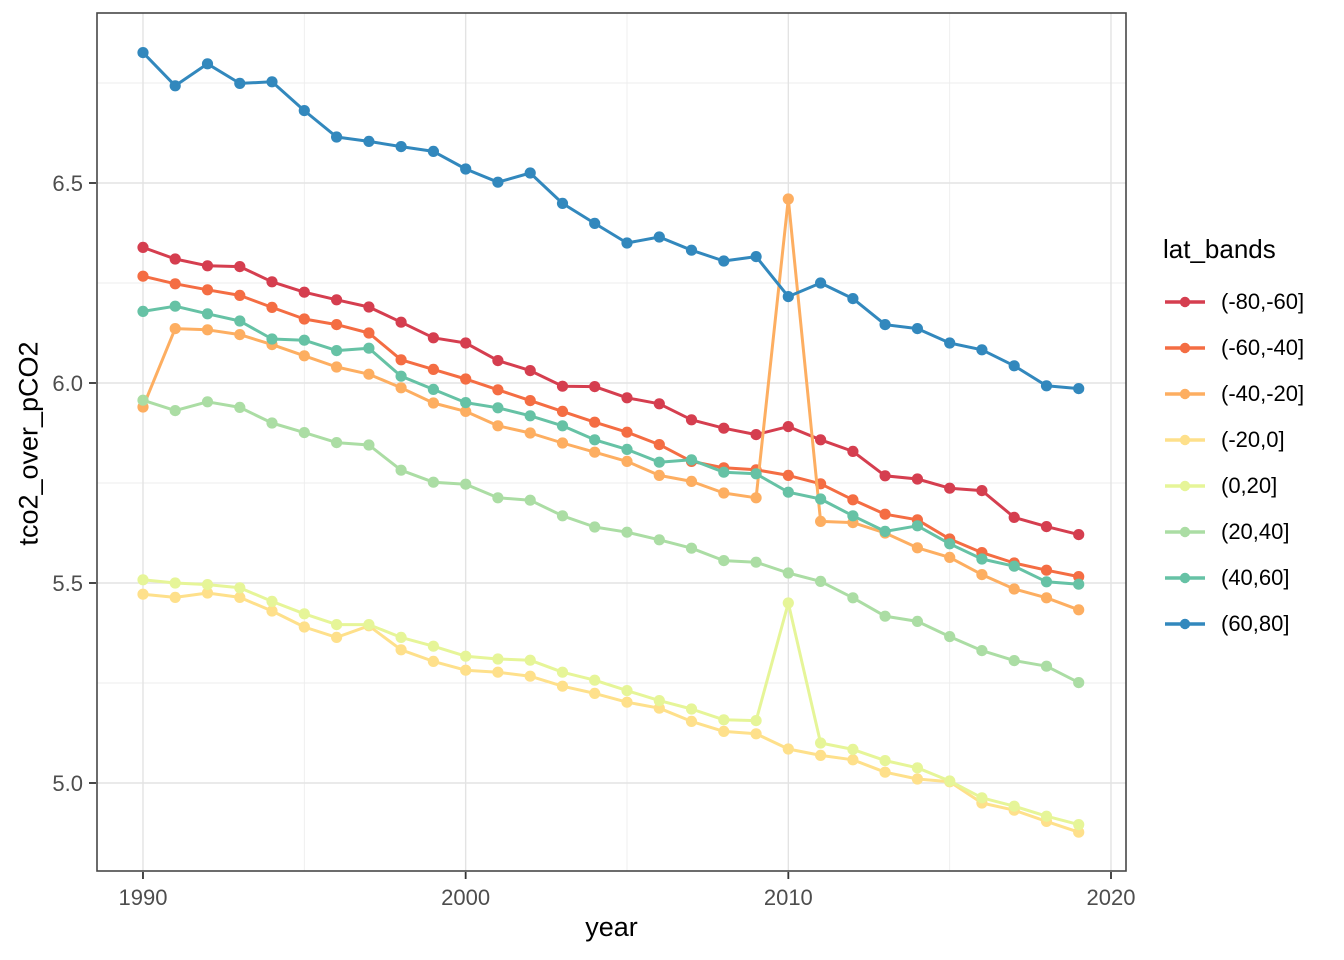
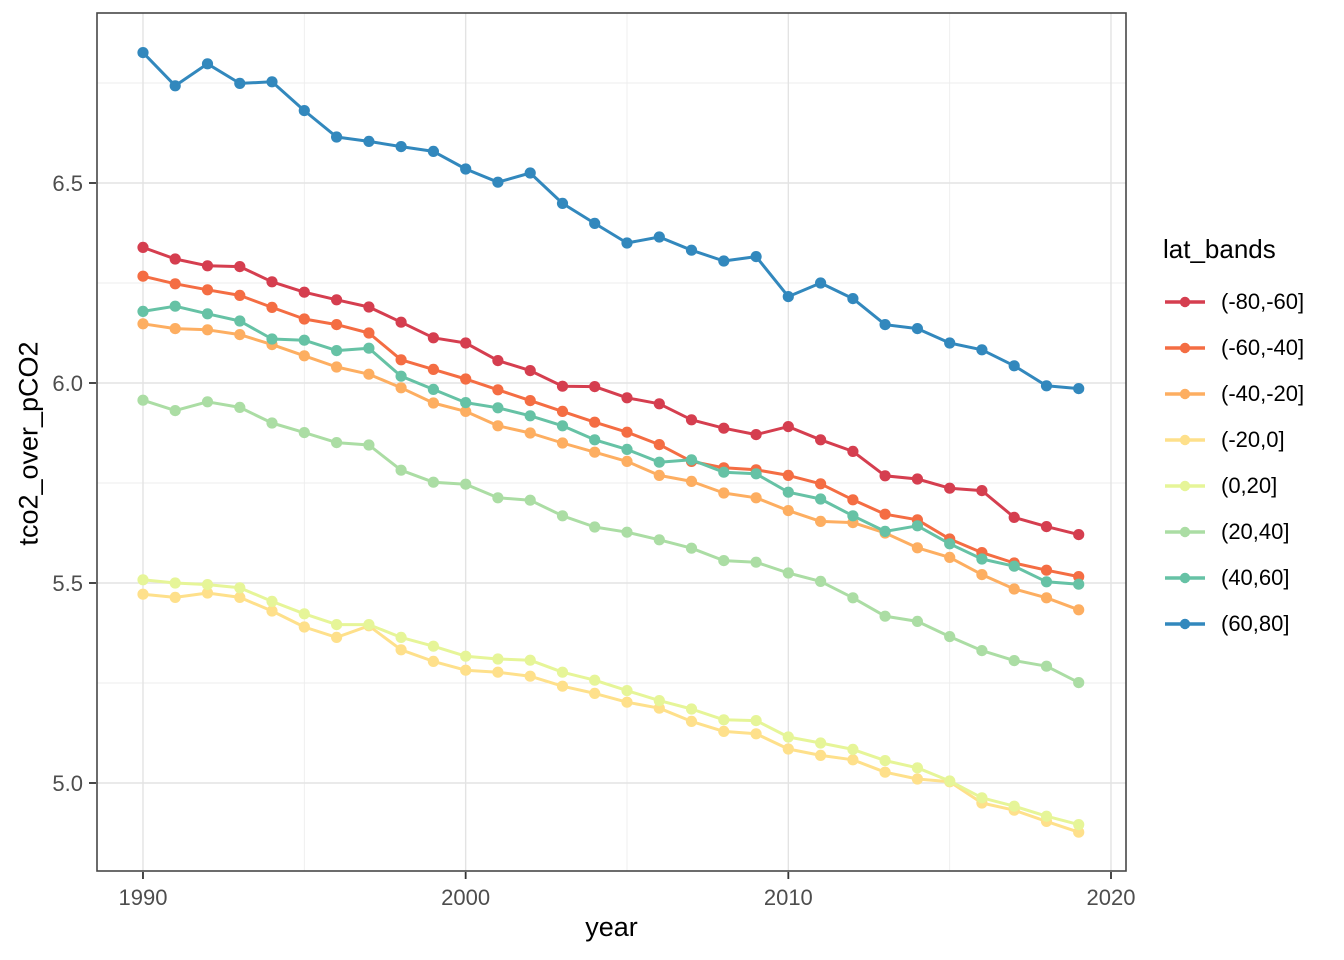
(-40,-20]/1990: 5.94 -> 6.15
(-40,-20]/2010: 6.46 -> 5.68
(0,20]/2010: 5.45 -> 5.12
